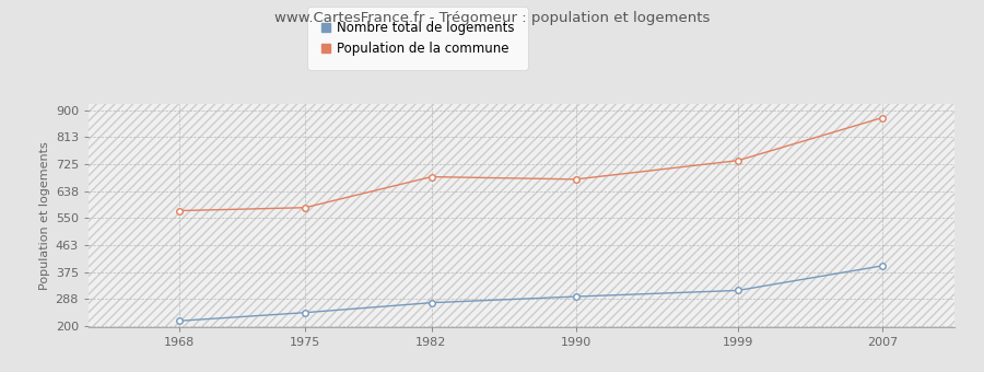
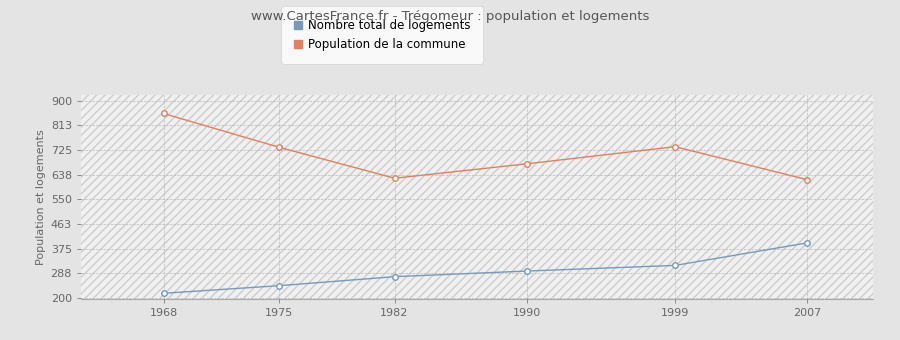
Population de la commune/1968: 574 -> 855
Population de la commune/1975: 584 -> 735
Population de la commune/1982: 684 -> 625
Population de la commune/2007: 876 -> 620
